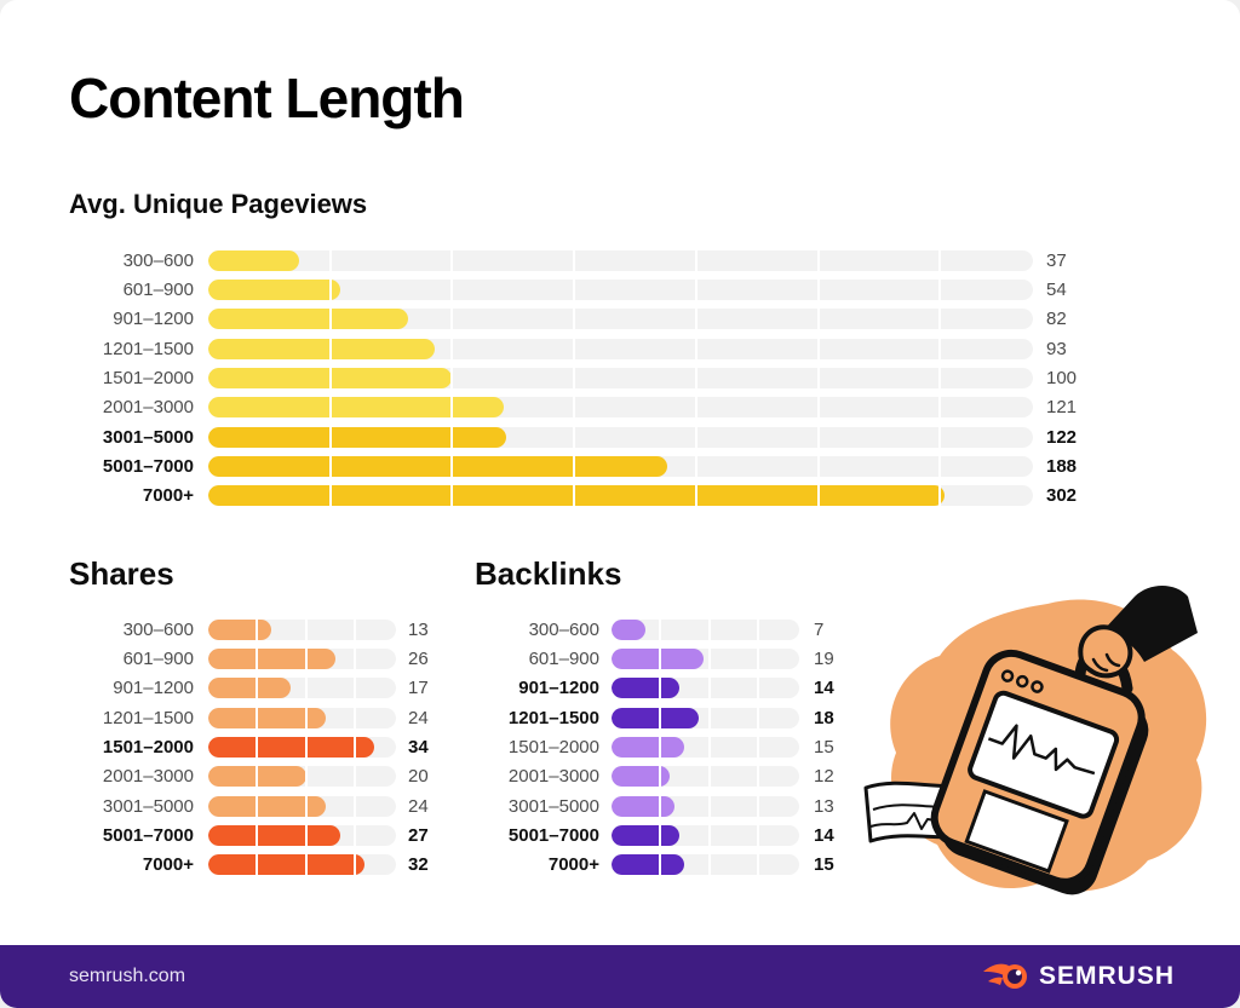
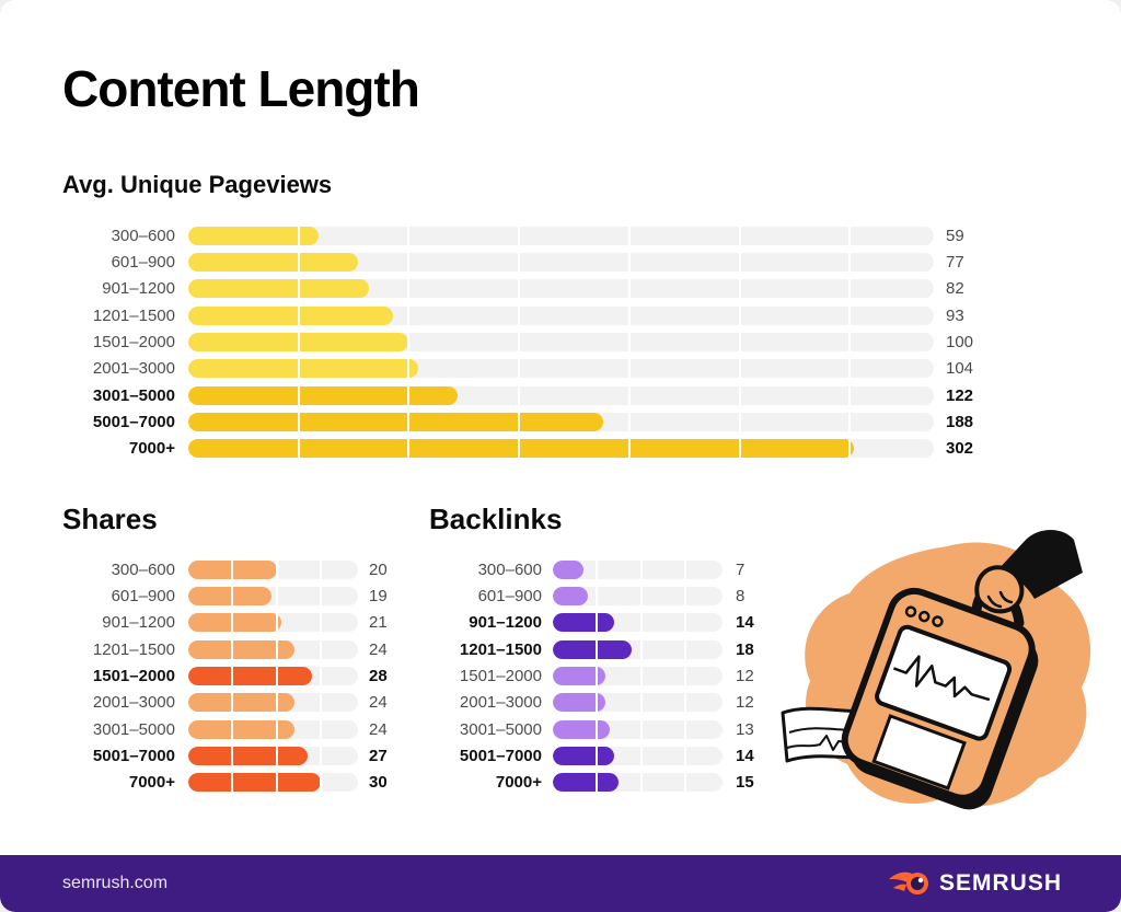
Avg. Unique Pageviews/300–600: 37 -> 59
Avg. Unique Pageviews/601–900: 54 -> 77
Avg. Unique Pageviews/2001–3000: 121 -> 104
Shares/300–600: 13 -> 20
Shares/601–900: 26 -> 19
Shares/901–1200: 17 -> 21
Shares/1501–2000: 34 -> 28
Shares/2001–3000: 20 -> 24
Shares/7000+: 32 -> 30
Backlinks/601–900: 19 -> 8
Backlinks/1501–2000: 15 -> 12
